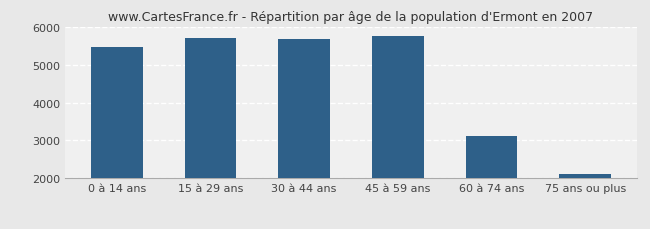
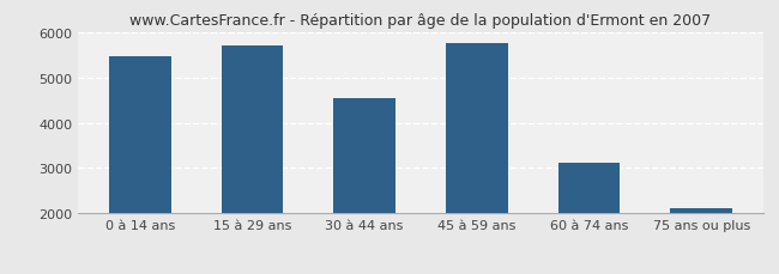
30 à 44 ans: 5680 -> 4550
